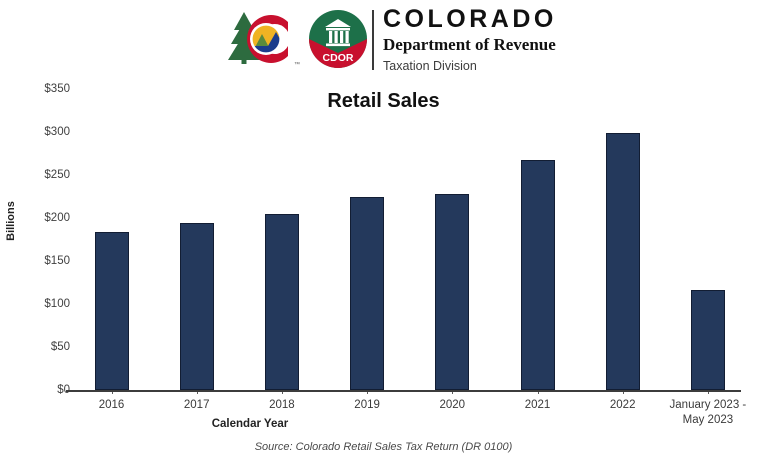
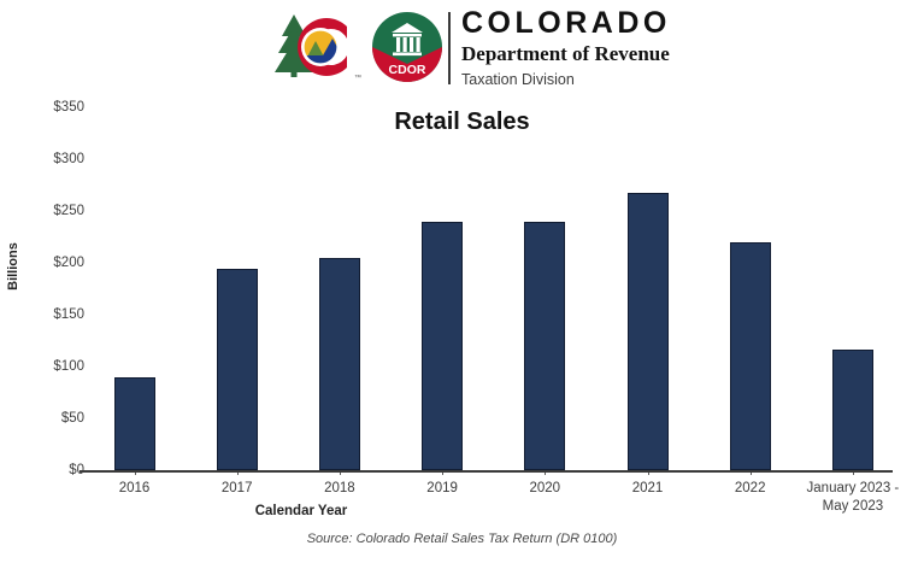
2016: $180 -> $90
2019: $220 -> $240
2020: $230 -> $240
2022: $300 -> $220
